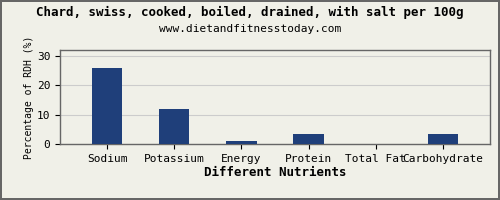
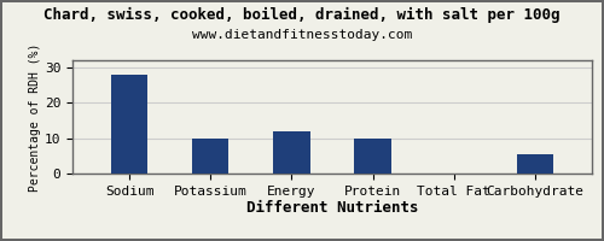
Sodium: 26.0 -> 28.0
Potassium: 12.0 -> 10.0
Energy: 1.0 -> 12.0
Protein: 3.3 -> 10.0
Carbohydrate: 3.3 -> 5.5
